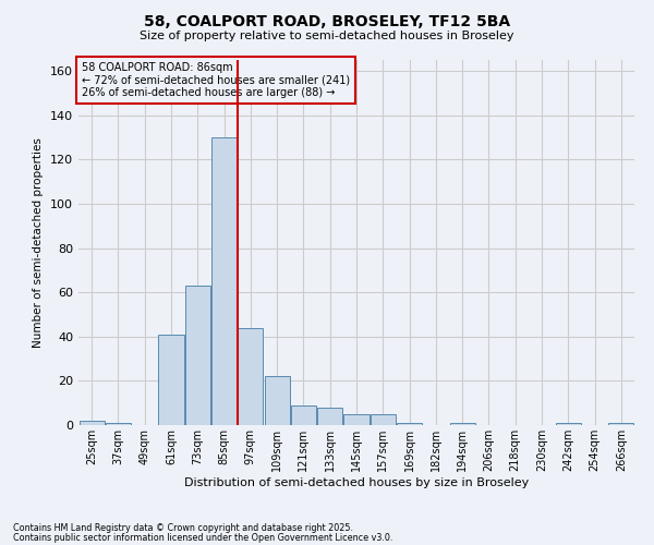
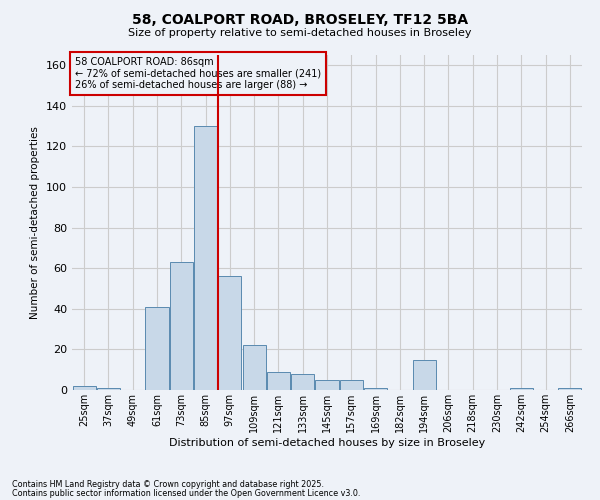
97sqm: 44 -> 56
194sqm: 1 -> 15
